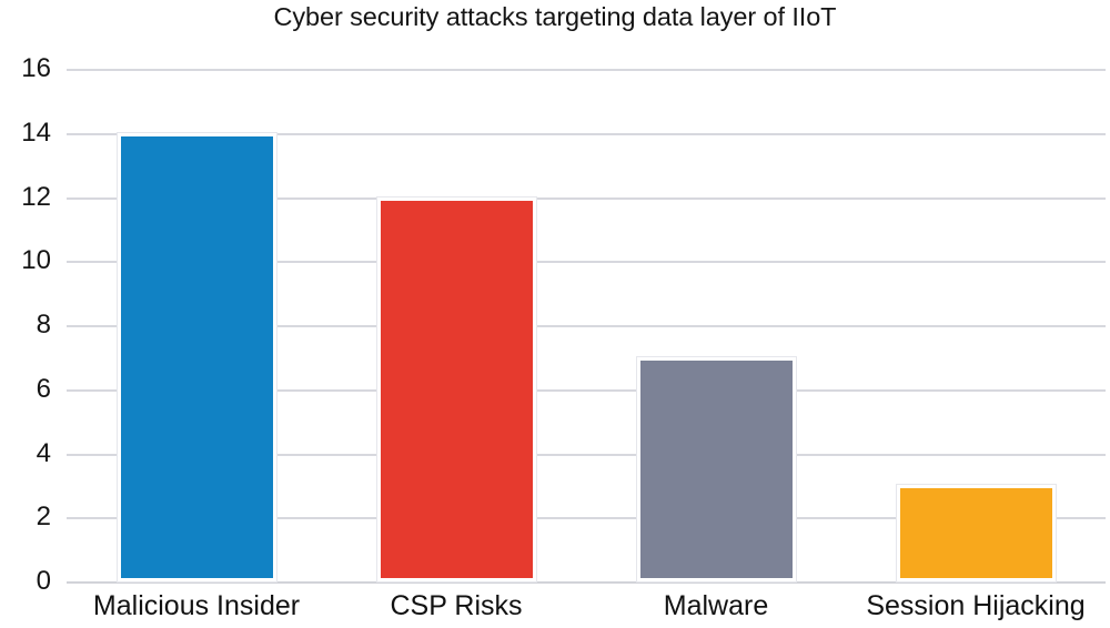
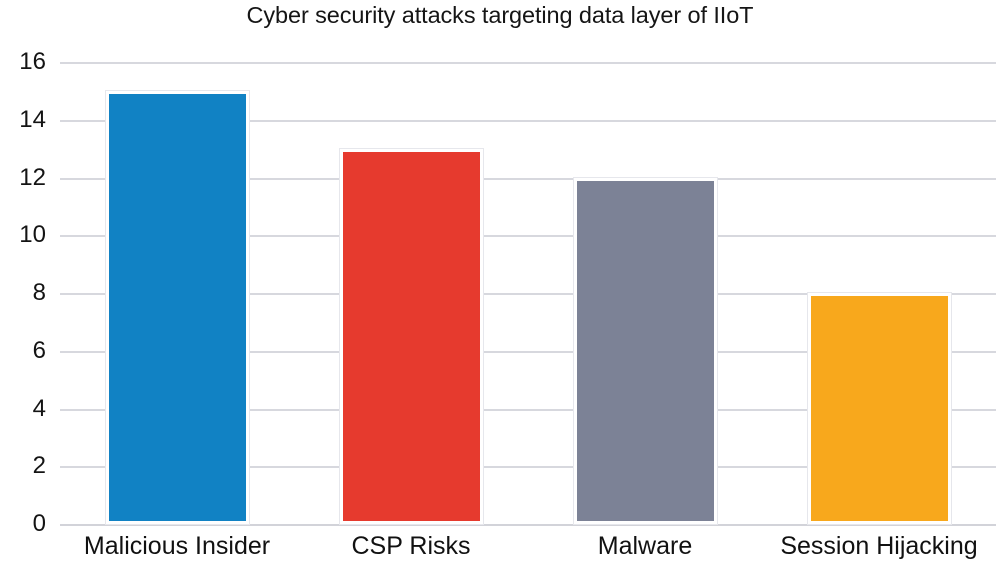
Malicious Insider: 14 -> 15
CSP Risks: 12 -> 13
Malware: 7 -> 12
Session Hijacking: 3 -> 8
